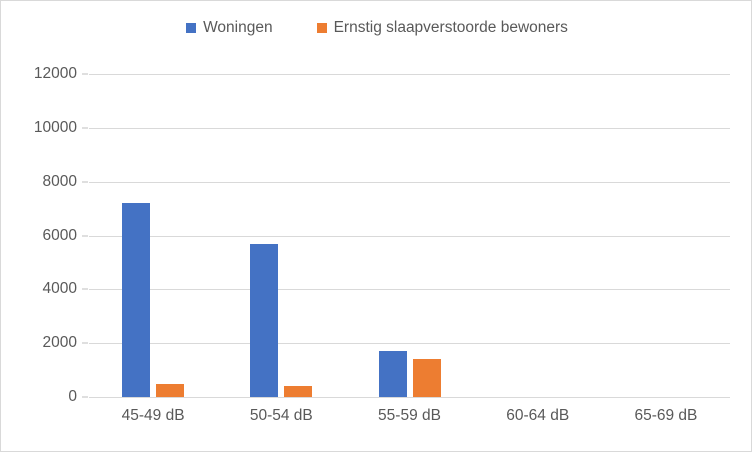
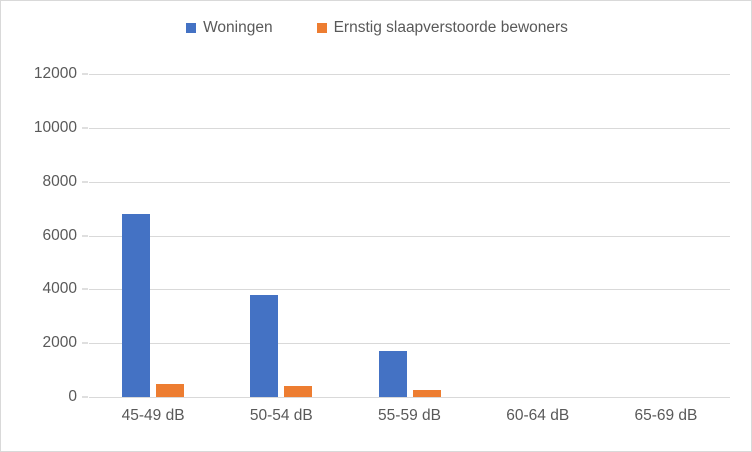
Woningen/45-49 dB: 7200 -> 6800
Woningen/50-54 dB: 5700 -> 3800
Ernstig slaapverstoorde bewoners/55-59 dB: 1400 -> 200
